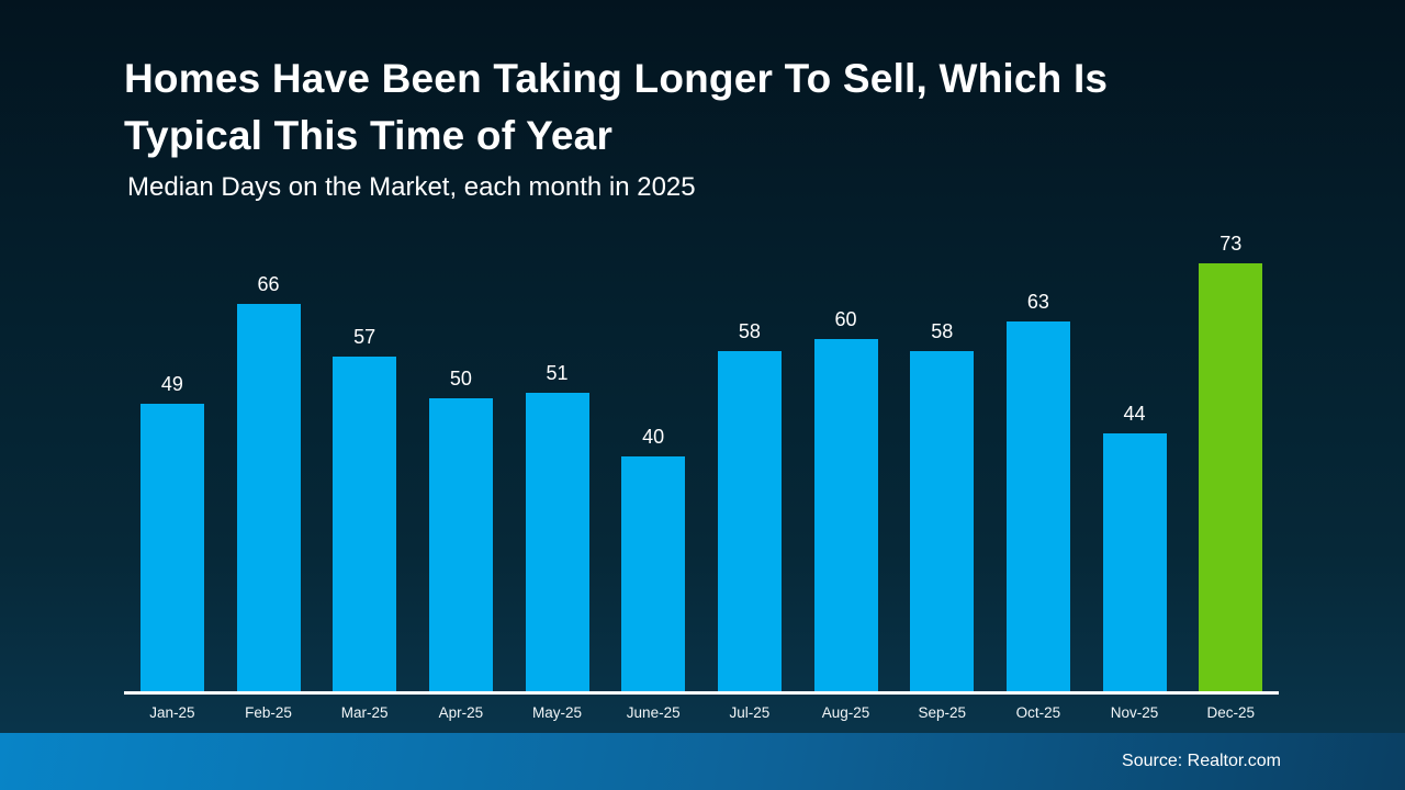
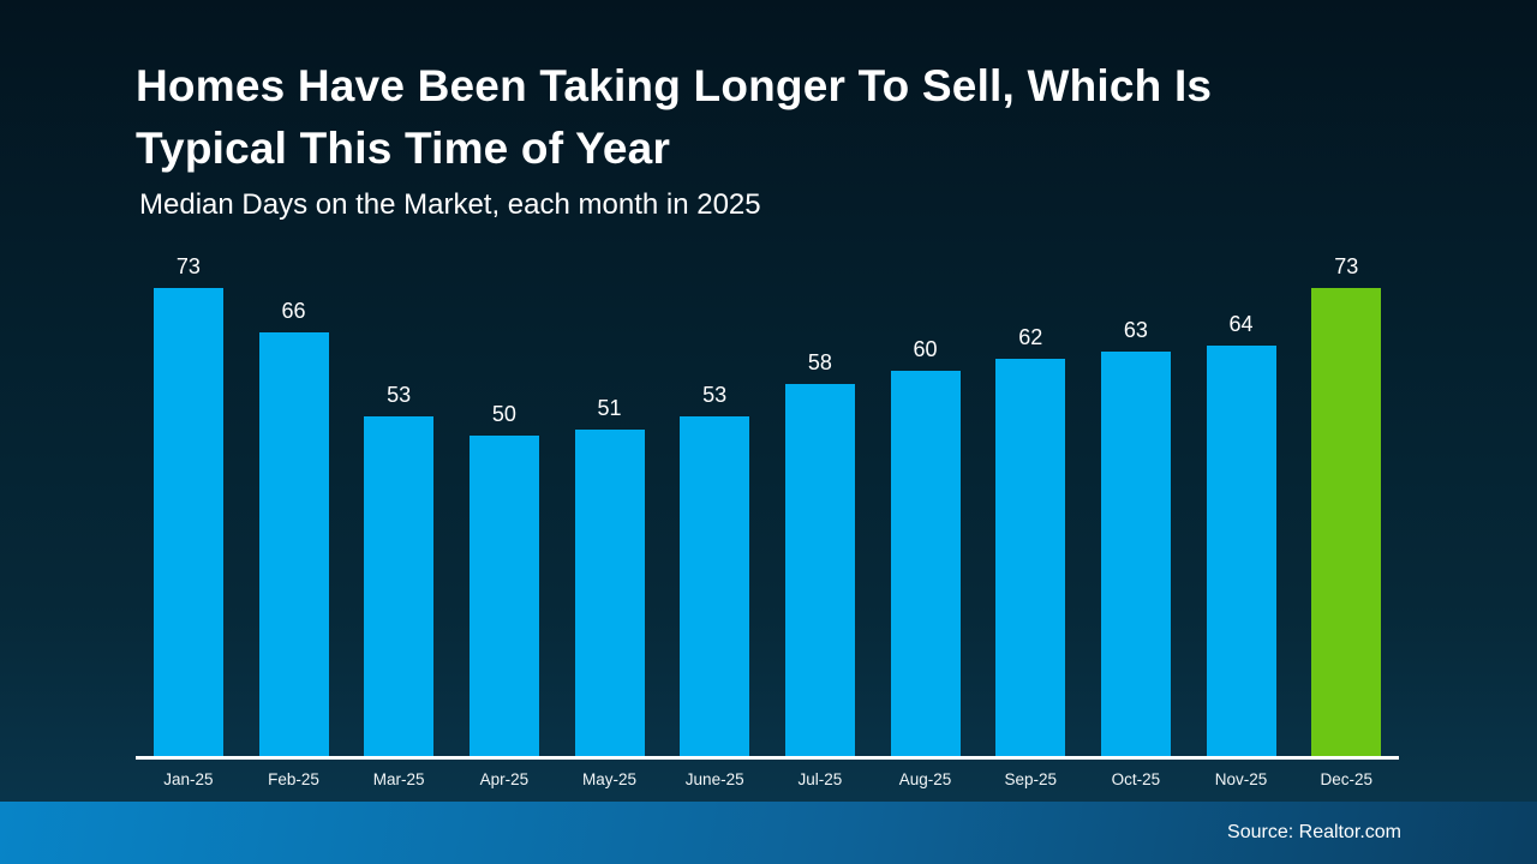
Jan-25: 49 -> 73
Mar-25: 57 -> 53
June-25: 40 -> 53
Sep-25: 58 -> 62
Nov-25: 44 -> 64
